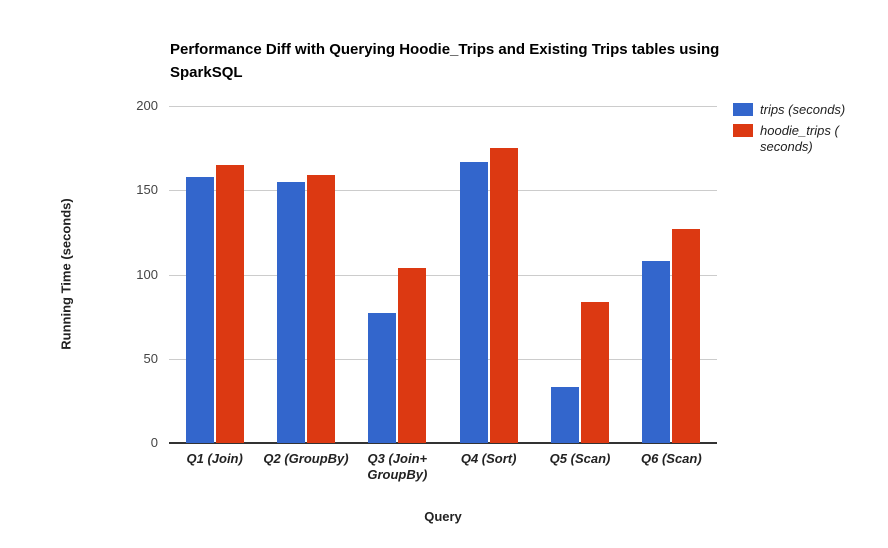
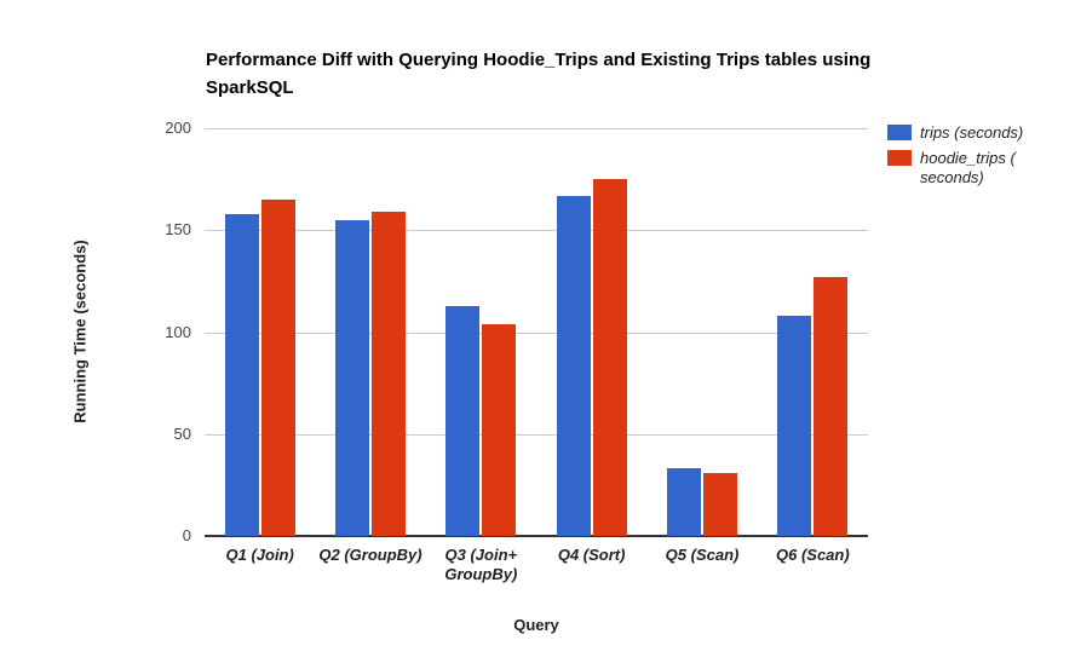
trips (seconds)/Q3 (Join+ GroupBy): 77 -> 113
hoodie_trips ( seconds)/Q5 (Scan): 84 -> 31
